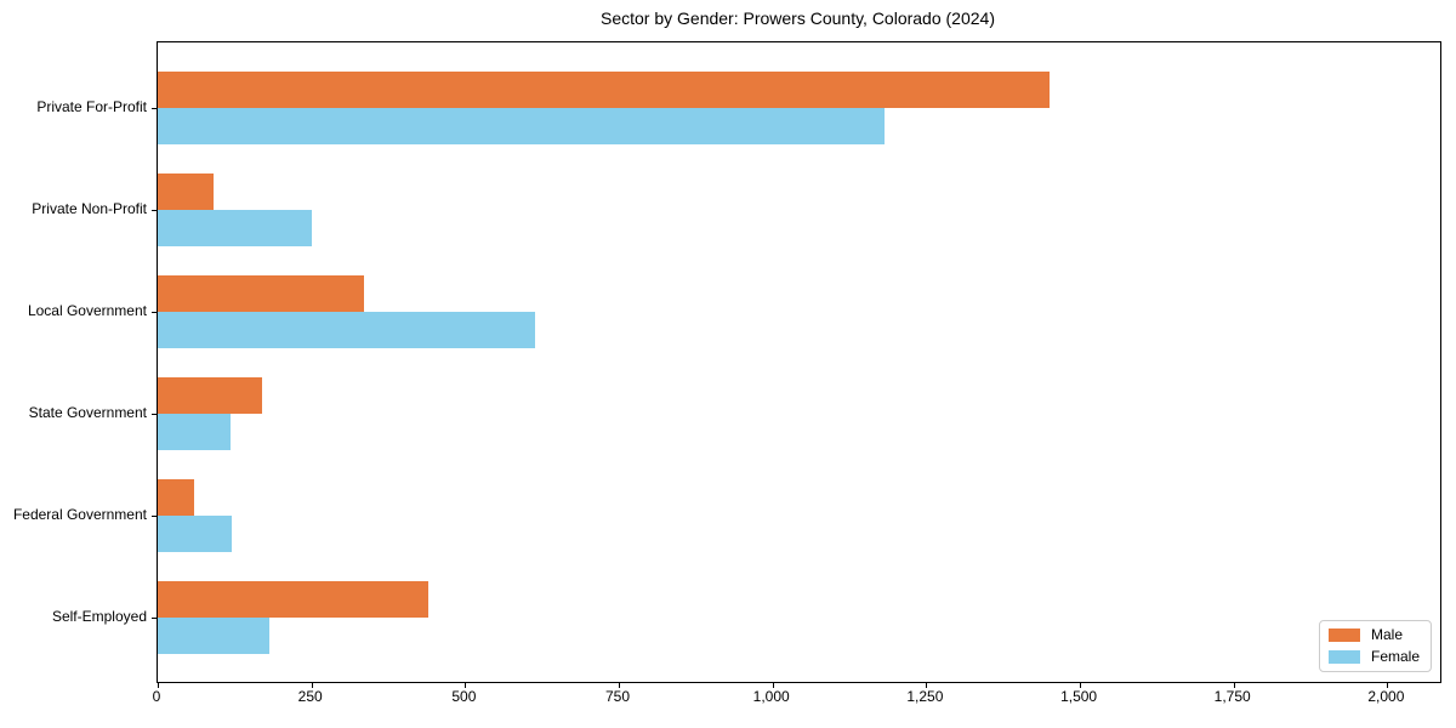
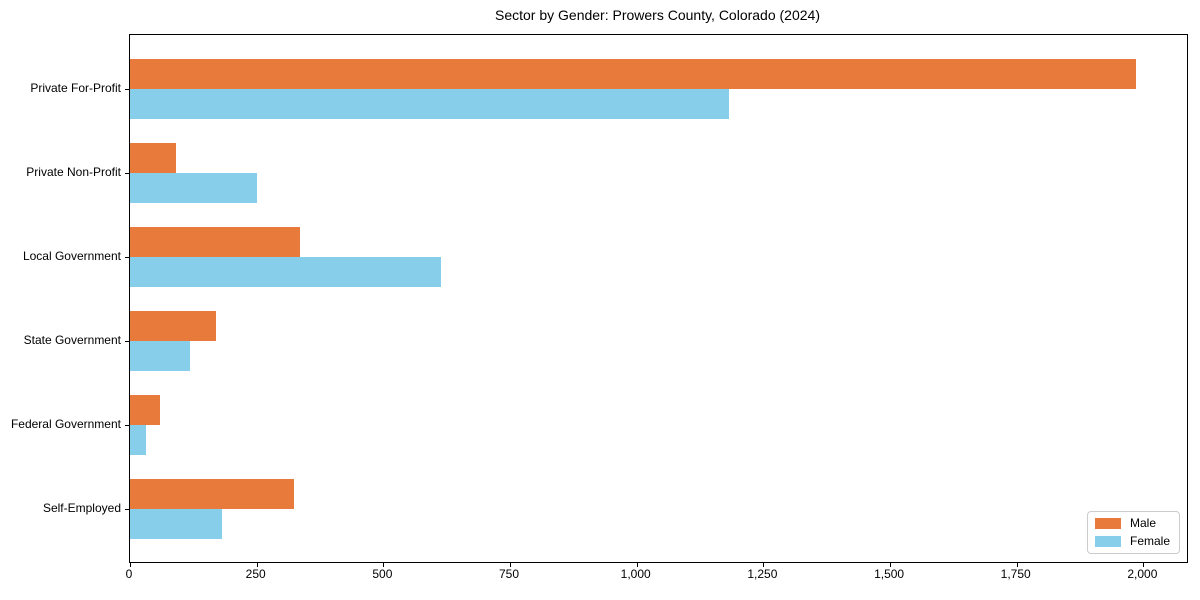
Male/Private For-Profit: 1450 -> 1980
Female/Federal Government: 120 -> 30
Male/Self-Employed: 440 -> 320
